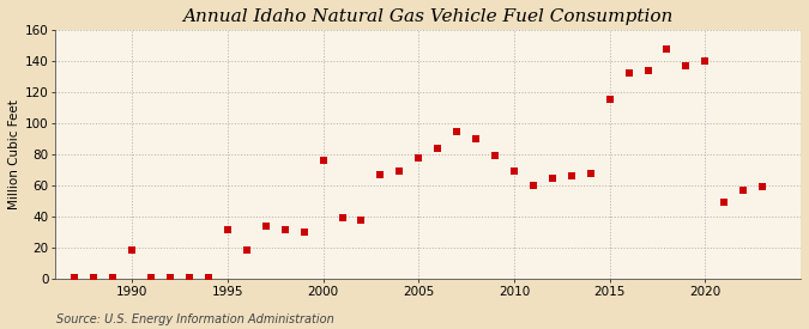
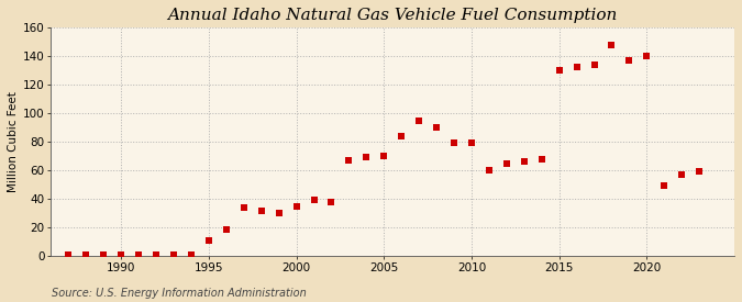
1990: 19 -> 1
1995: 32 -> 11
2000: 76 -> 35
2005: 78 -> 70
2010: 69 -> 79
2015: 115 -> 130
